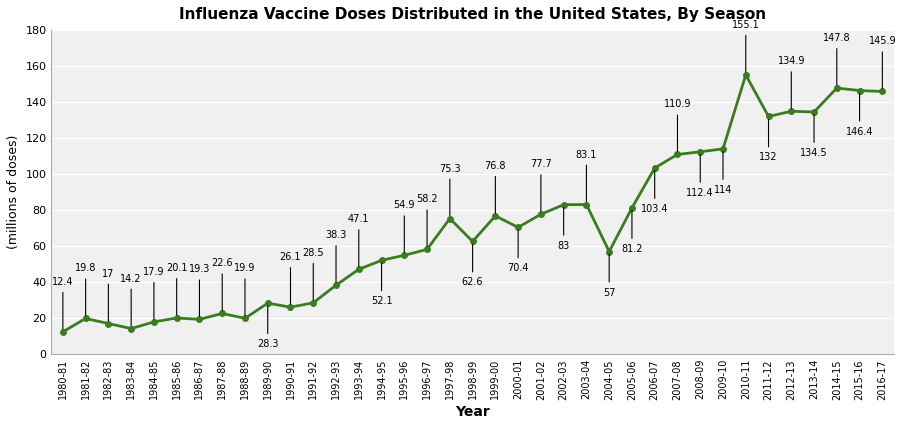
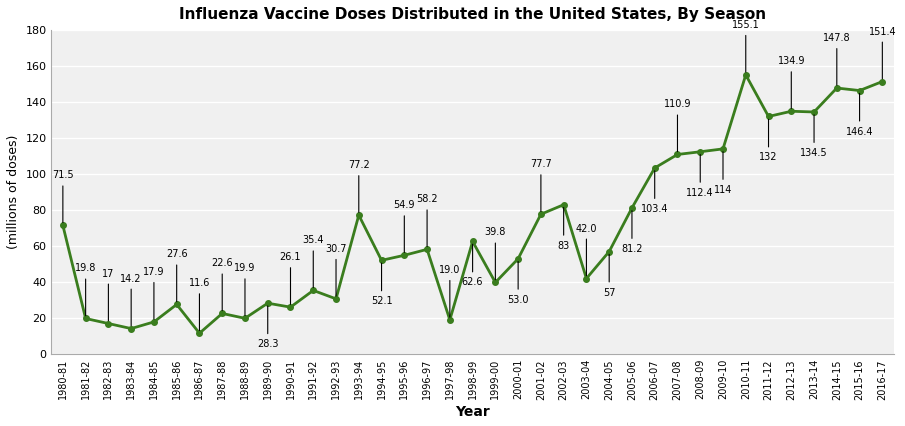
1980-81: 12.4 -> 71.5
1985-86: 20.1 -> 27.6
1986-87: 19.3 -> 11.6
1991-92: 28.5 -> 35.4
1992-93: 38.3 -> 30.7
1993-94: 47.1 -> 77.2
1997-98: 75.3 -> 19.0
1999-00: 76.8 -> 39.8
2000-01: 70.4 -> 53.0
2003-04: 83.1 -> 42.0
2016-17: 145.9 -> 151.4
